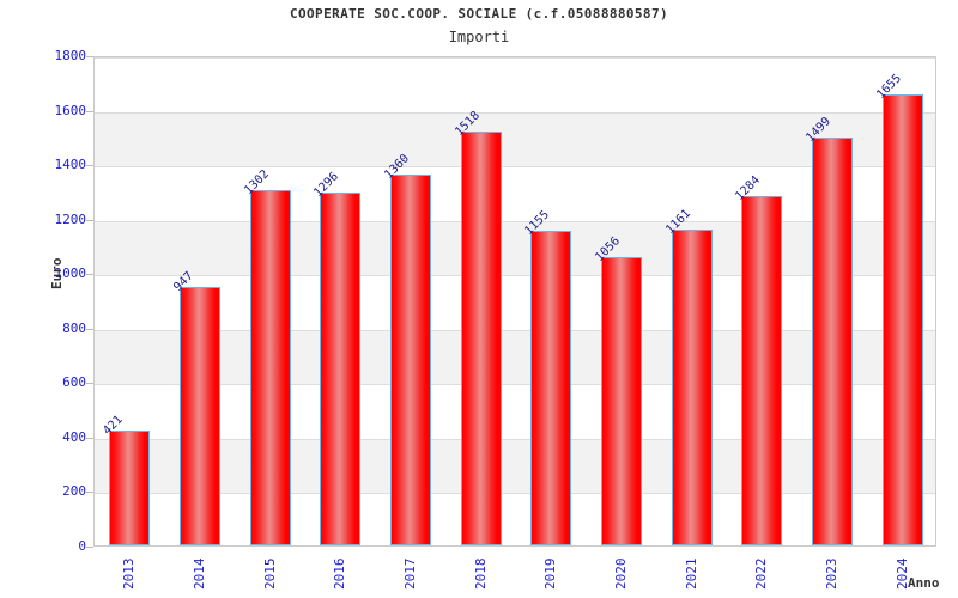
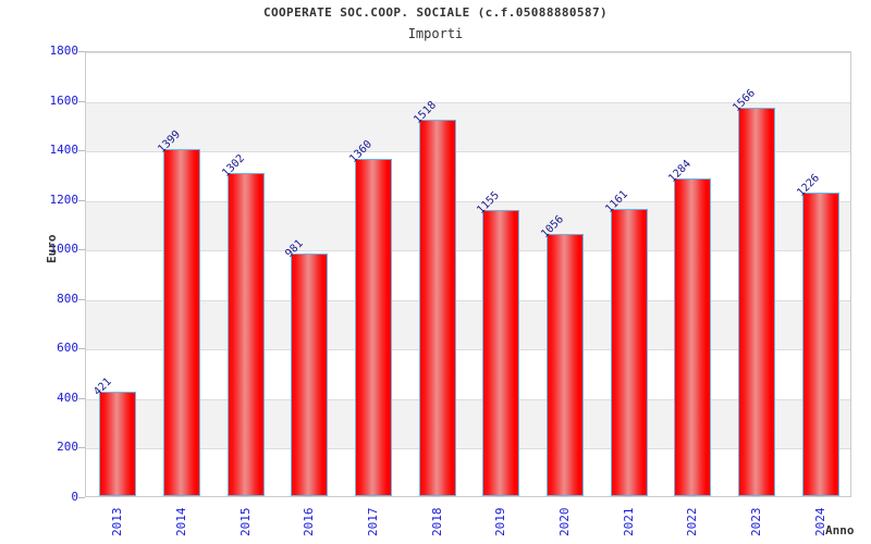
2014: 947 -> 1399
2016: 1296 -> 981
2023: 1499 -> 1566
2024: 1655 -> 1226
